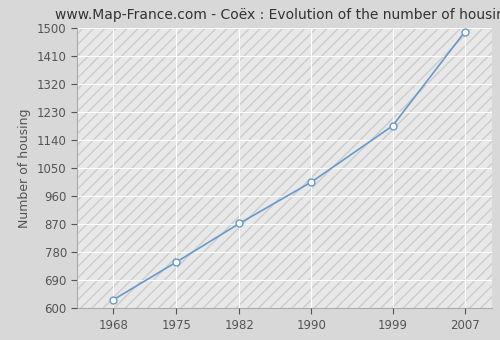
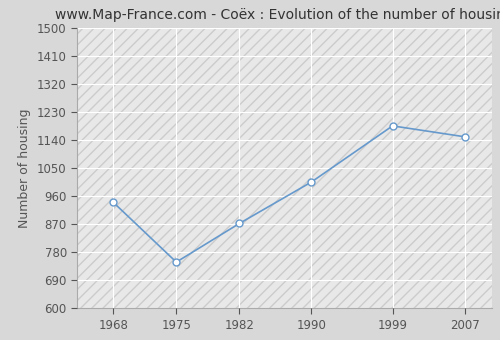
1968: 627 -> 940
2007: 1486 -> 1150
